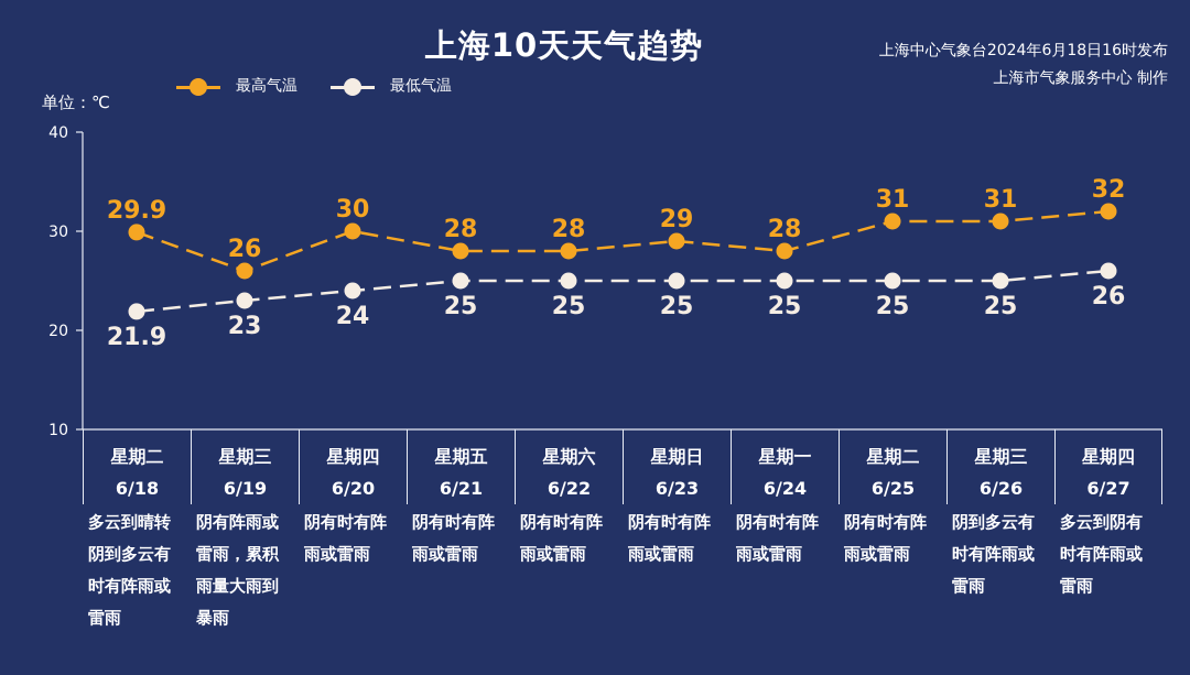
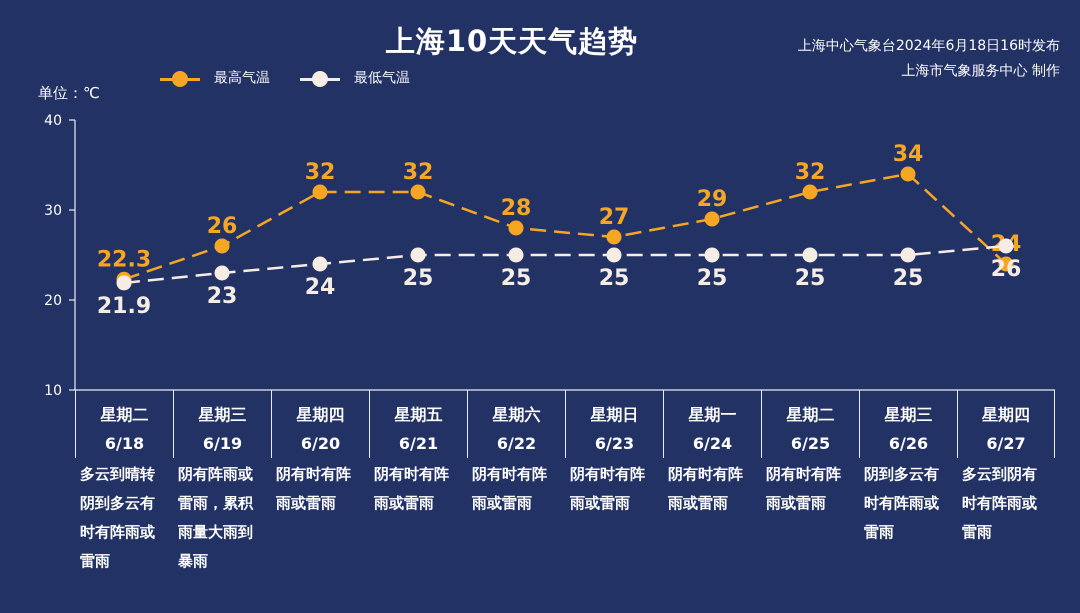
最高气温/6/18: 29.9 -> 22.3
最高气温/6/20: 30 -> 32
最高气温/6/21: 28 -> 32
最高气温/6/23: 29 -> 27
最高气温/6/24: 28 -> 29
最高气温/6/25: 31 -> 32
最高气温/6/26: 31 -> 34
最高气温/6/27: 32 -> 24
